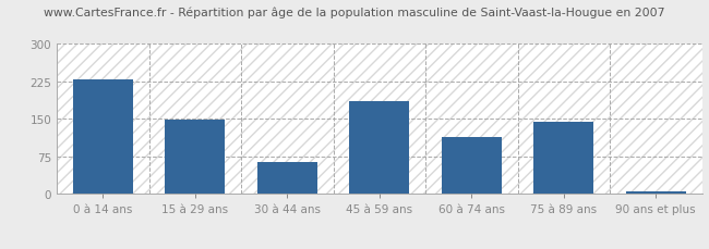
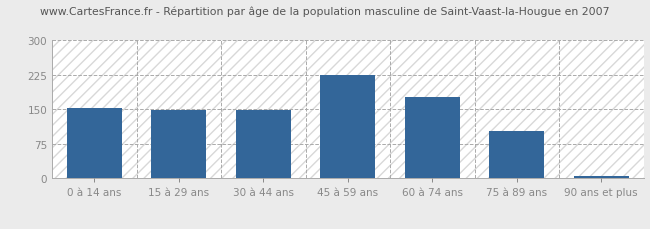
0 à 14 ans: 230 -> 153
30 à 44 ans: 65 -> 149
45 à 59 ans: 185 -> 224
60 à 74 ans: 115 -> 178
75 à 89 ans: 145 -> 103
